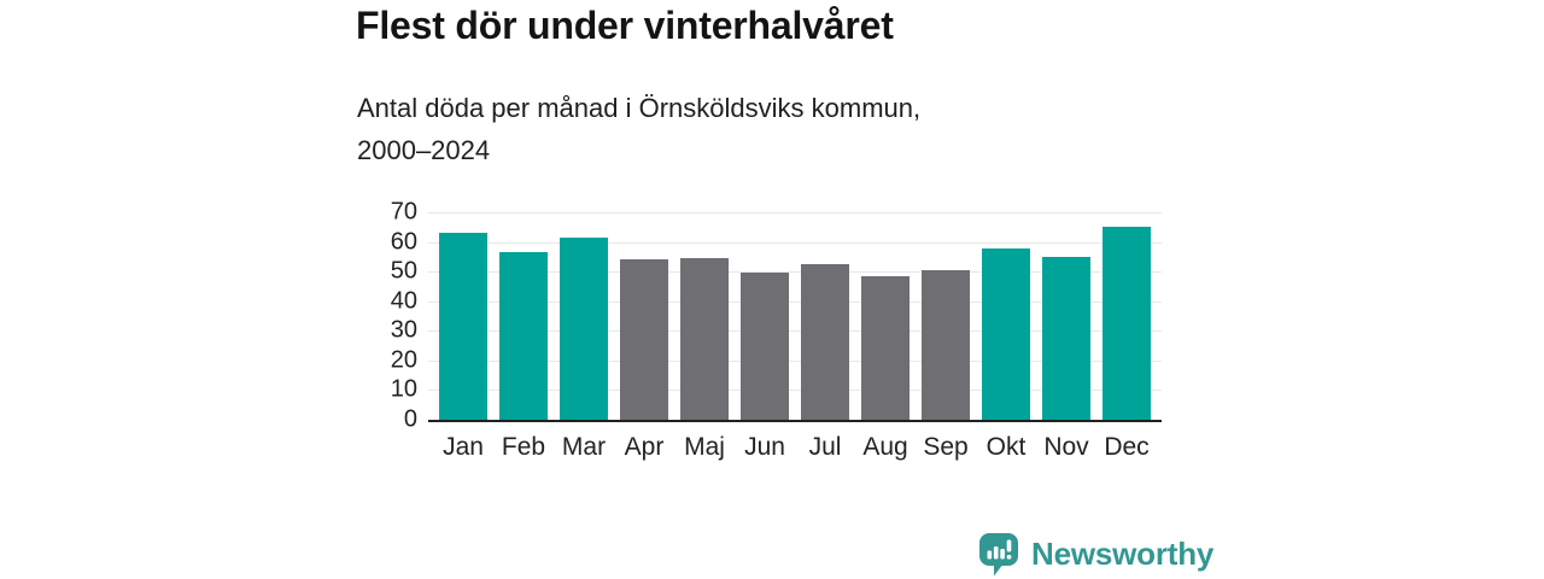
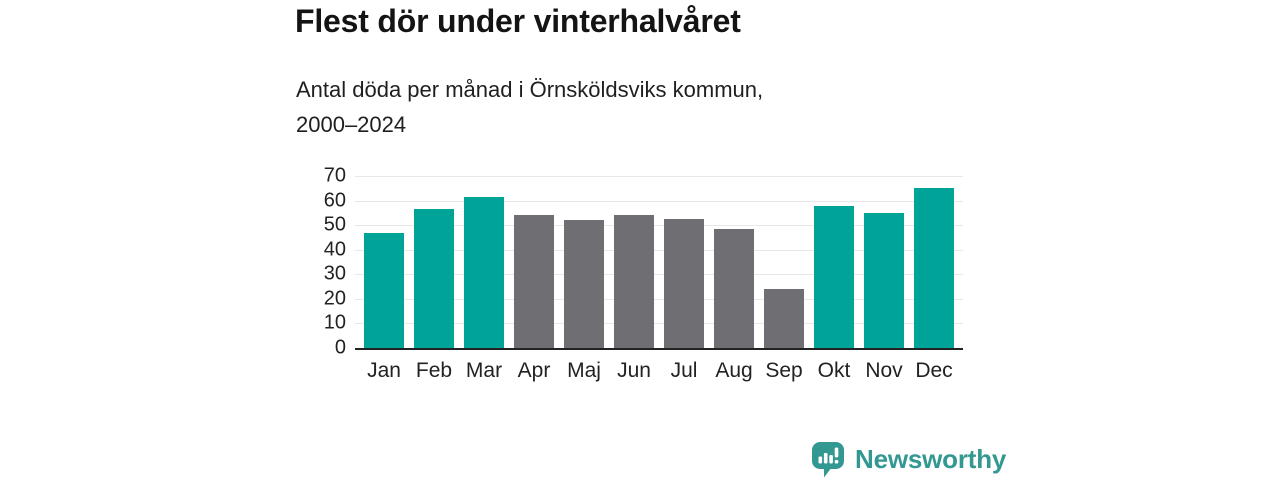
Jan: 63 -> 47
Maj: 54 -> 52
Jun: 50 -> 54
Sep: 50 -> 24
